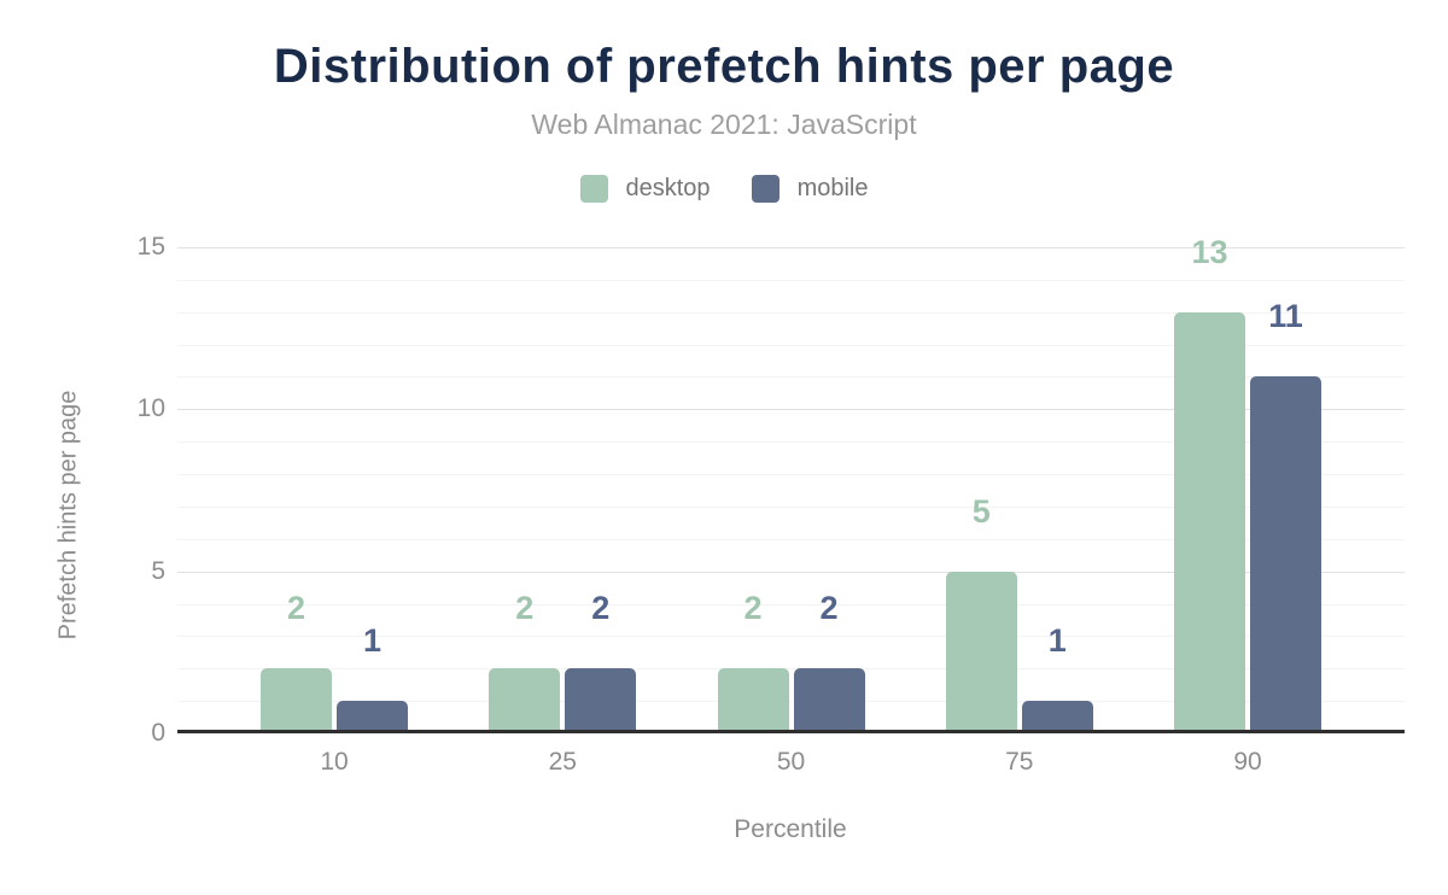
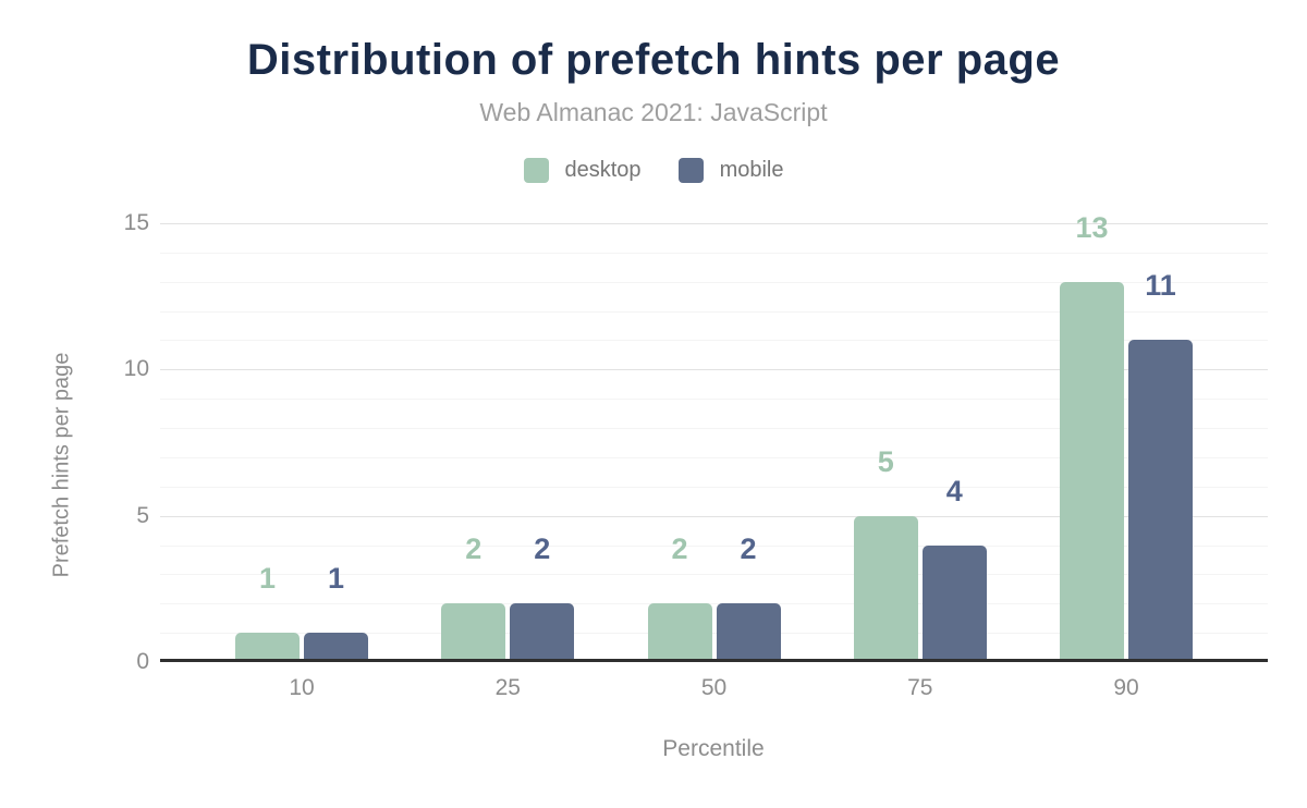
desktop/10: 2 -> 1
mobile/75: 1 -> 4
